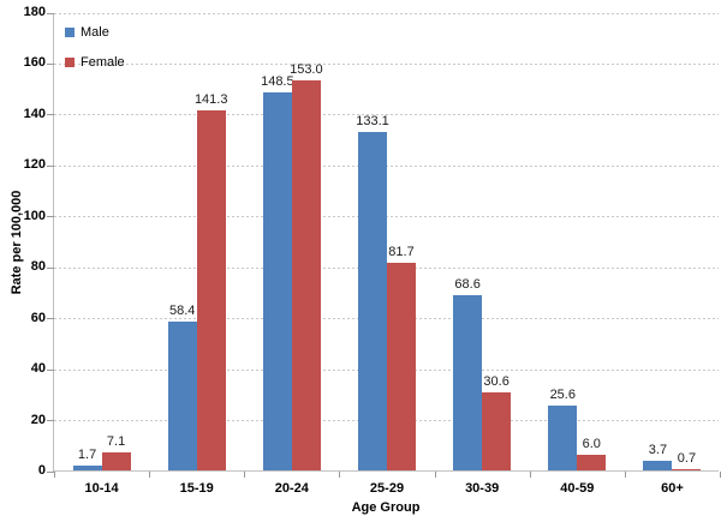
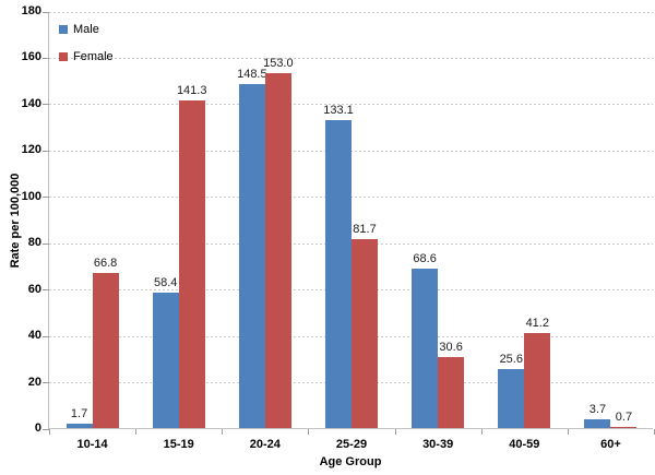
Female/10-14: 7.1 -> 66.8
Female/40-59: 6.0 -> 41.2
